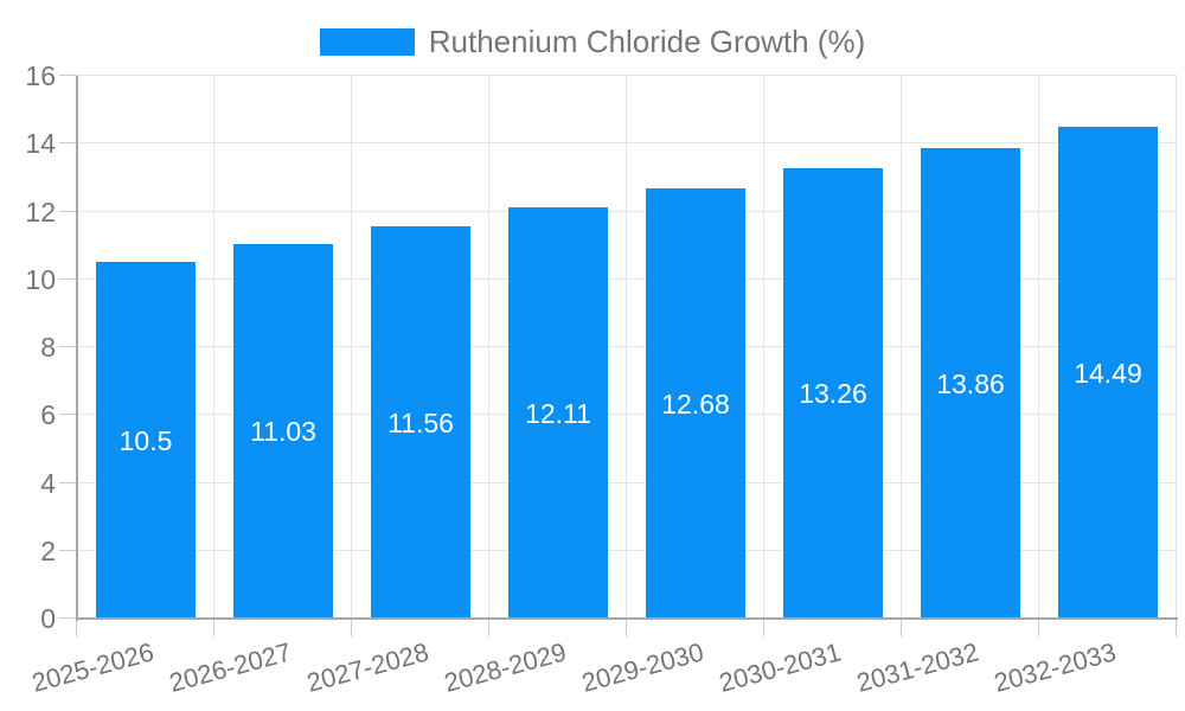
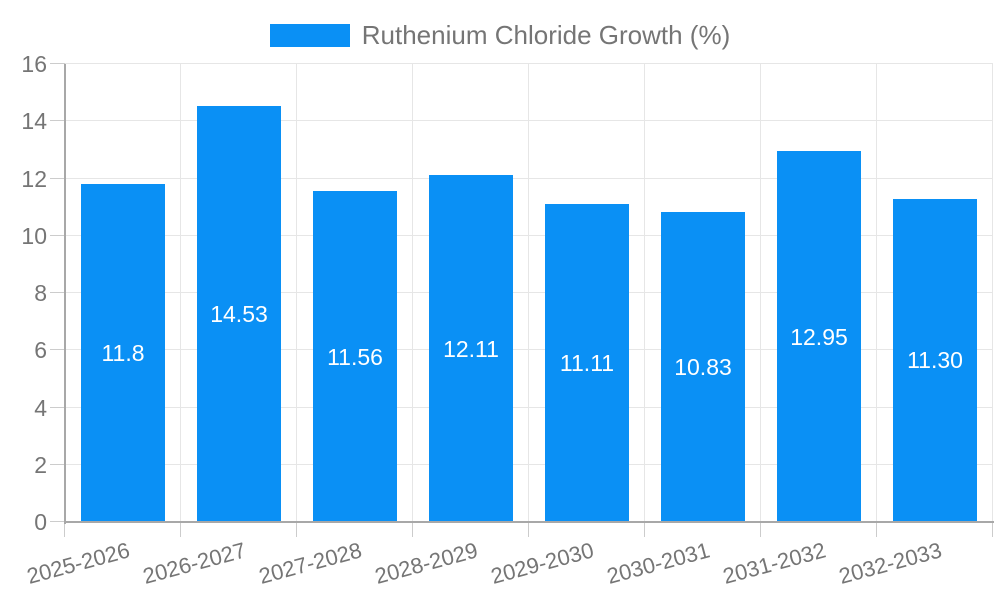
2025-2026: 10.5 -> 11.8
2026-2027: 11.03 -> 14.53
2029-2030: 12.68 -> 11.11
2030-2031: 13.26 -> 10.83
2031-2032: 13.86 -> 12.95
2032-2033: 14.49 -> 11.30
